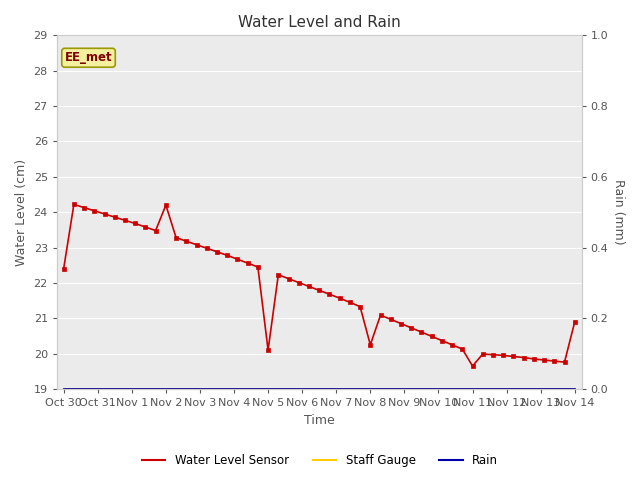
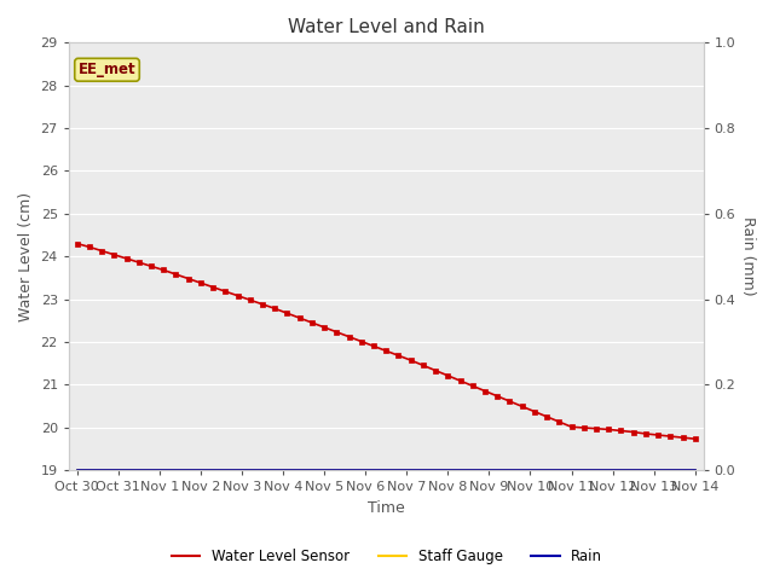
Oct 30: 22.40 -> 24.30
Nov 2: 24.20 -> 23.38
Nov 5: 20.10 -> 22.34
Nov 8: 20.25 -> 21.21
Nov 11: 19.65 -> 20.01
Nov 14: 20.90 -> 19.73
